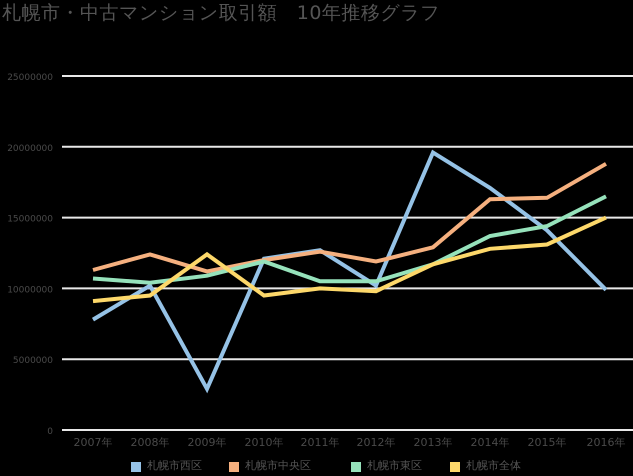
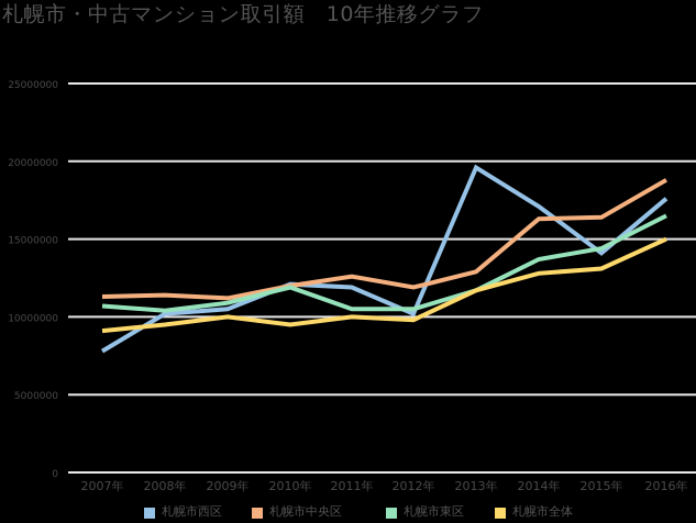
札幌市中央区/2008年: 12400000 -> 11400000
札幌市西区/2009年: 2900000 -> 10500000
札幌市全体/2009年: 12400000 -> 10000000
札幌市西区/2011年: 12700000 -> 11900000
札幌市西区/2016年: 9900000 -> 17600000
